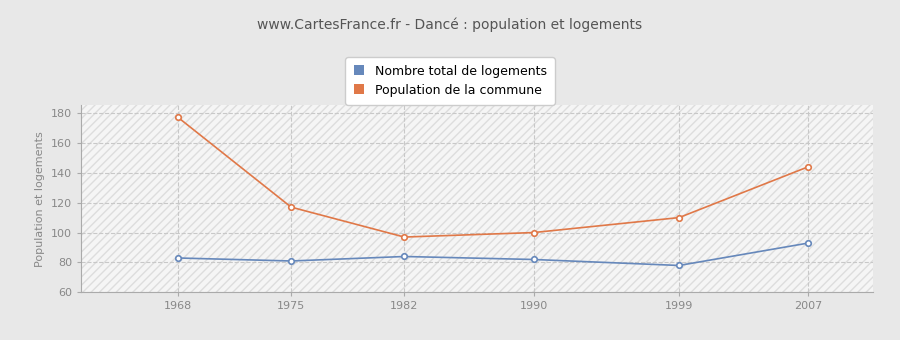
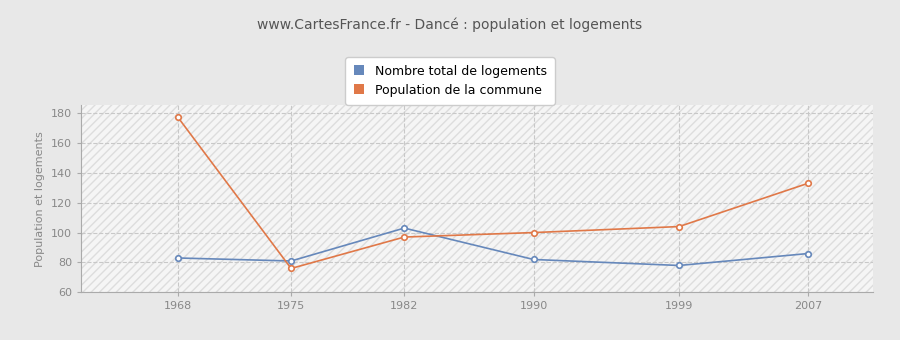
Population de la commune/1975: 117 -> 76
Nombre total de logements/1982: 84 -> 103
Population de la commune/1999: 110 -> 104
Nombre total de logements/2007: 93 -> 86
Population de la commune/2007: 144 -> 133
